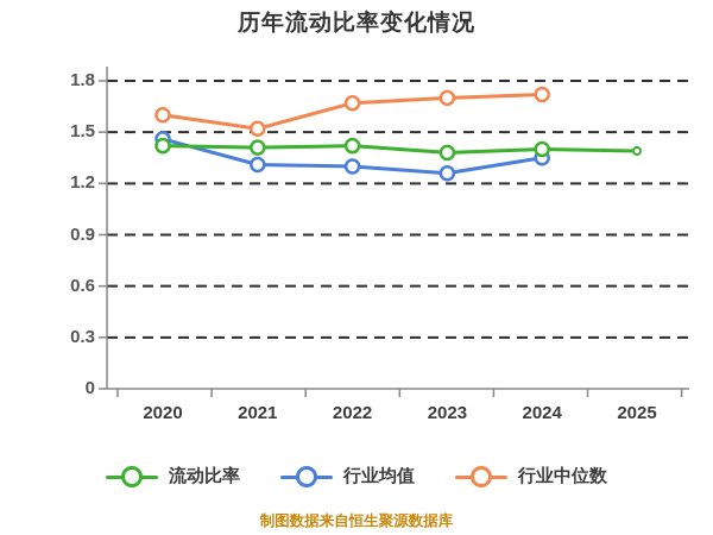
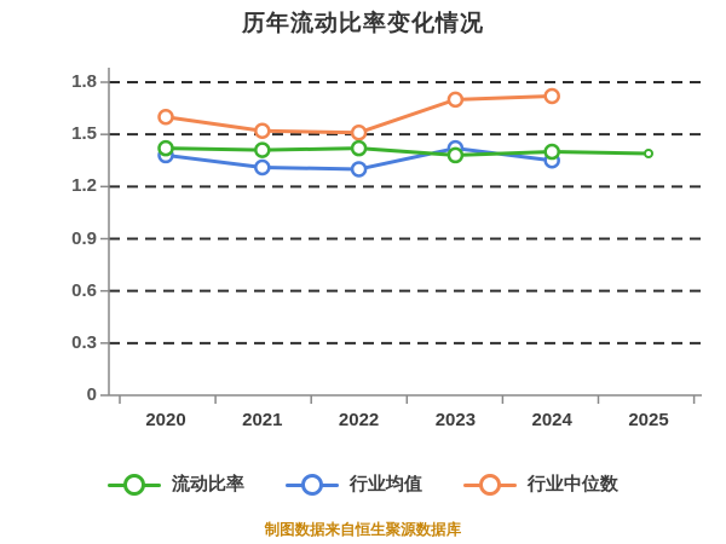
行业均值/2020: 1.46 -> 1.38
行业中位数/2022: 1.67 -> 1.51
行业均值/2023: 1.26 -> 1.42
